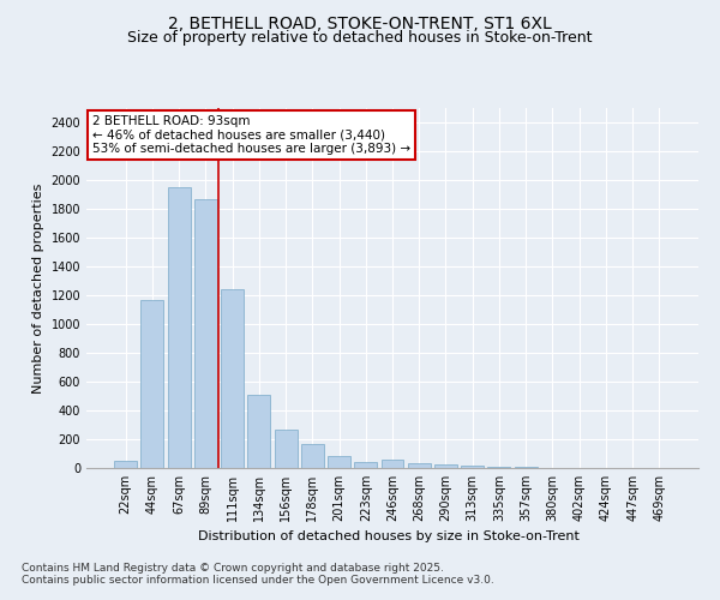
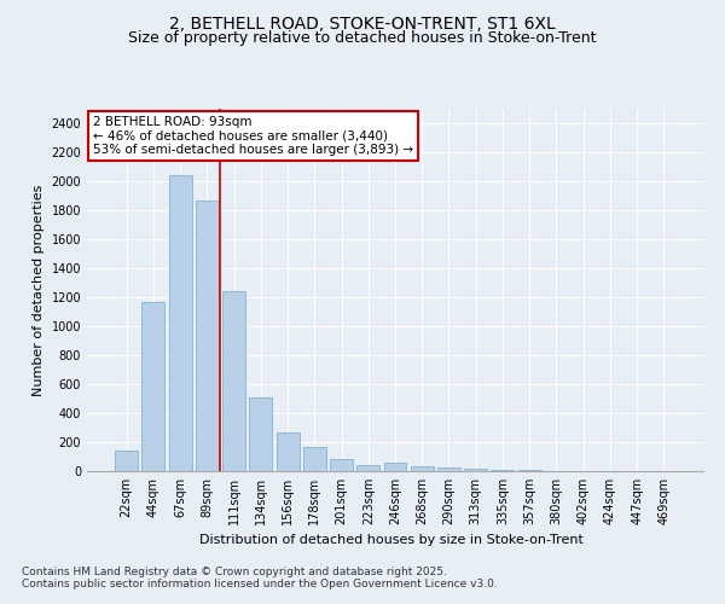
22sqm: 50 -> 140
67sqm: 1950 -> 2040
